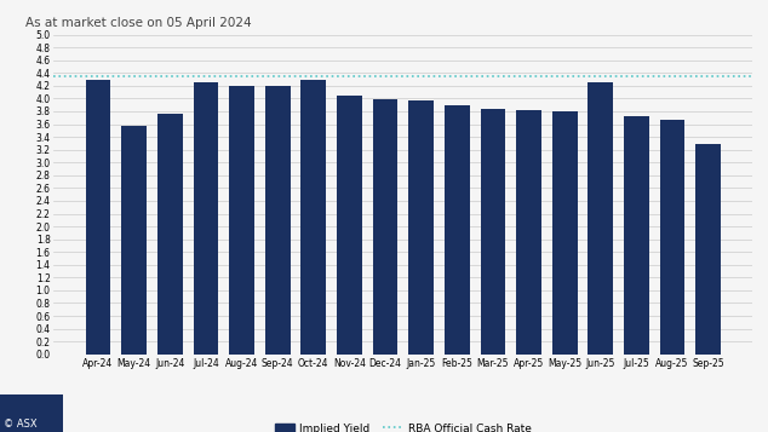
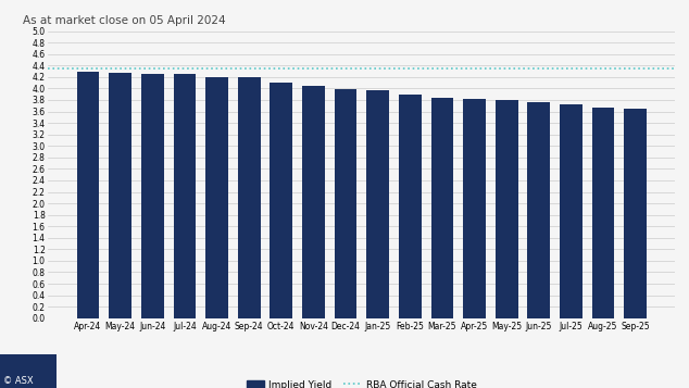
May-24: 3.58 -> 4.28
Jun-24: 3.76 -> 4.25
Oct-24: 4.30 -> 4.10
Jun-25: 4.26 -> 3.76
Sep-25: 3.28 -> 3.65
